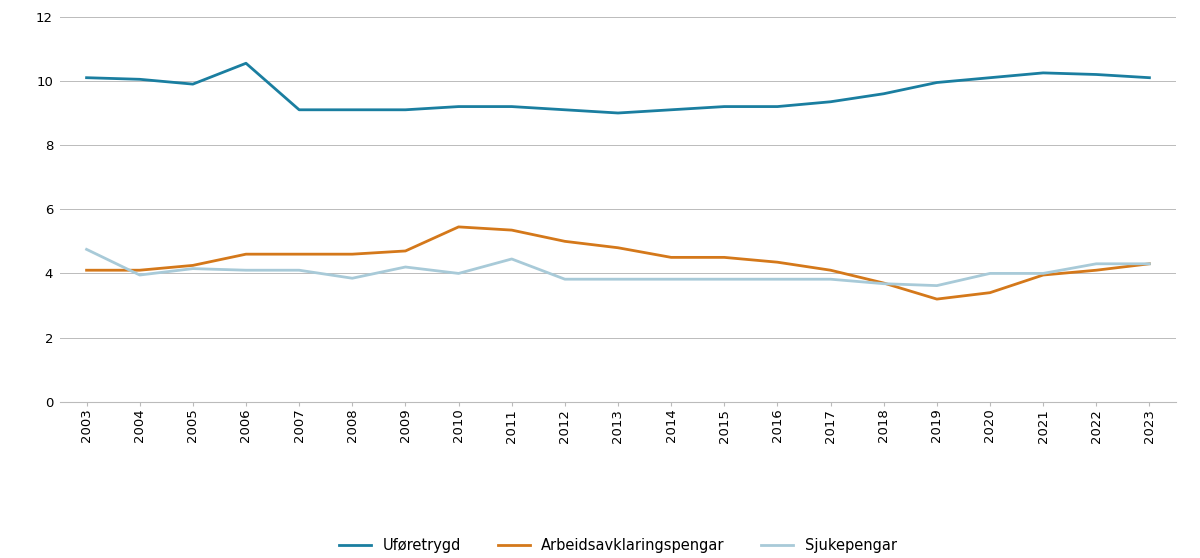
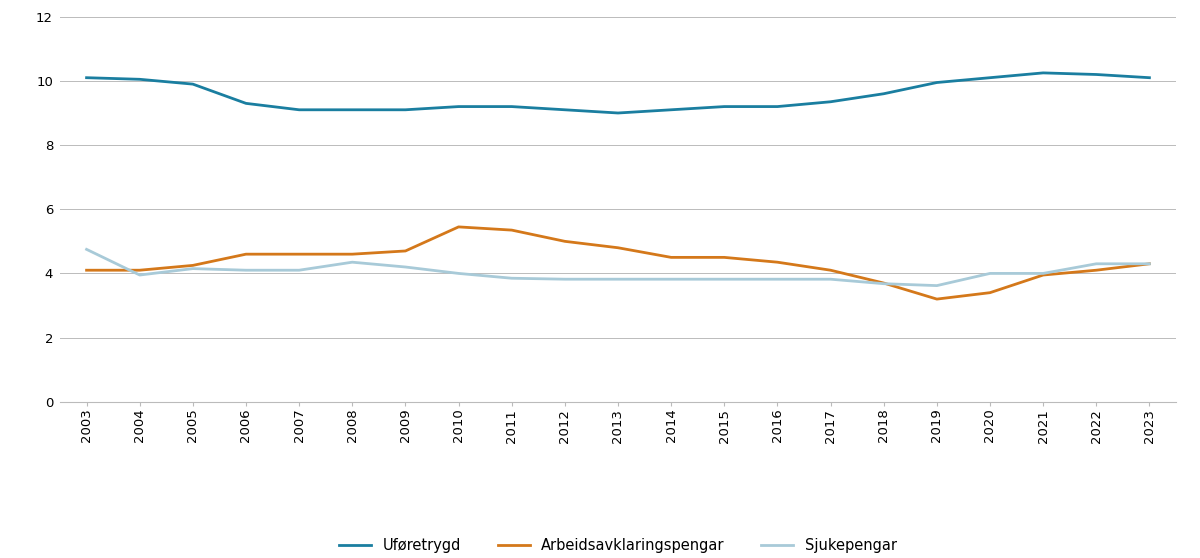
Uføretrygd/2006: 10.55 -> 9.30
Sjukepengar/2008: 3.85 -> 4.35
Sjukepengar/2011: 4.45 -> 3.85
